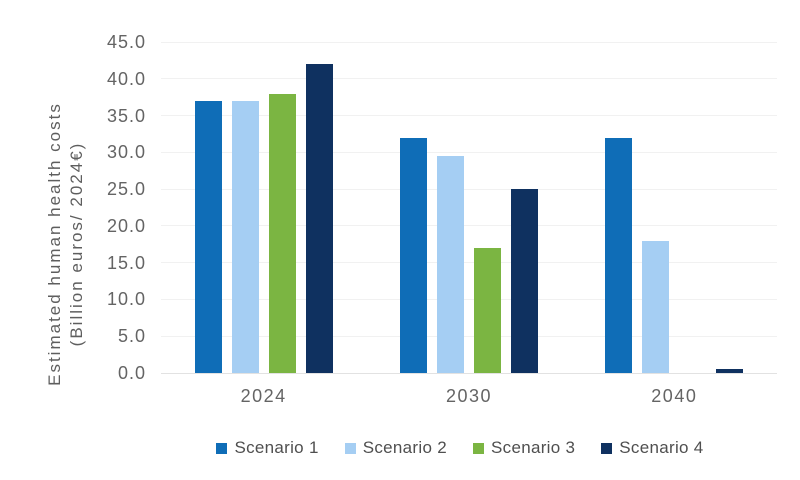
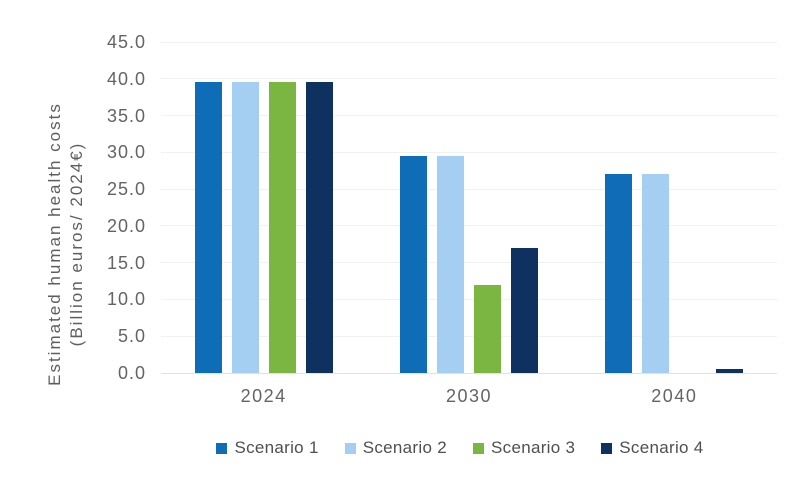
Scenario 1/2024: 37 -> 40
Scenario 2/2024: 37 -> 40
Scenario 3/2024: 38 -> 40
Scenario 4/2024: 42 -> 40
Scenario 1/2030: 32 -> 30
Scenario 3/2030: 17 -> 12
Scenario 4/2030: 25 -> 17
Scenario 1/2040: 32 -> 27
Scenario 2/2040: 18 -> 27
